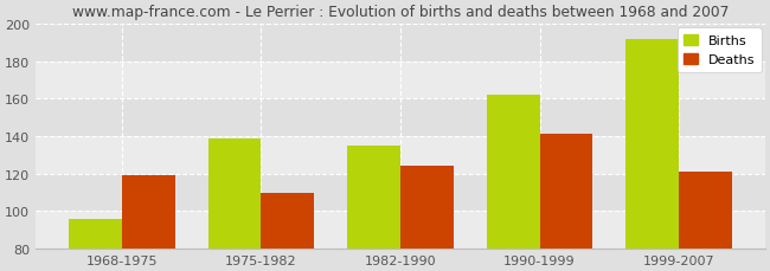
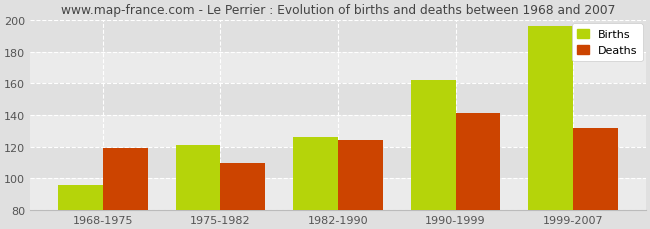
Births/1975-1982: 139 -> 121
Births/1982-1990: 135 -> 126
Births/1999-2007: 192 -> 196
Deaths/1999-2007: 121 -> 132
